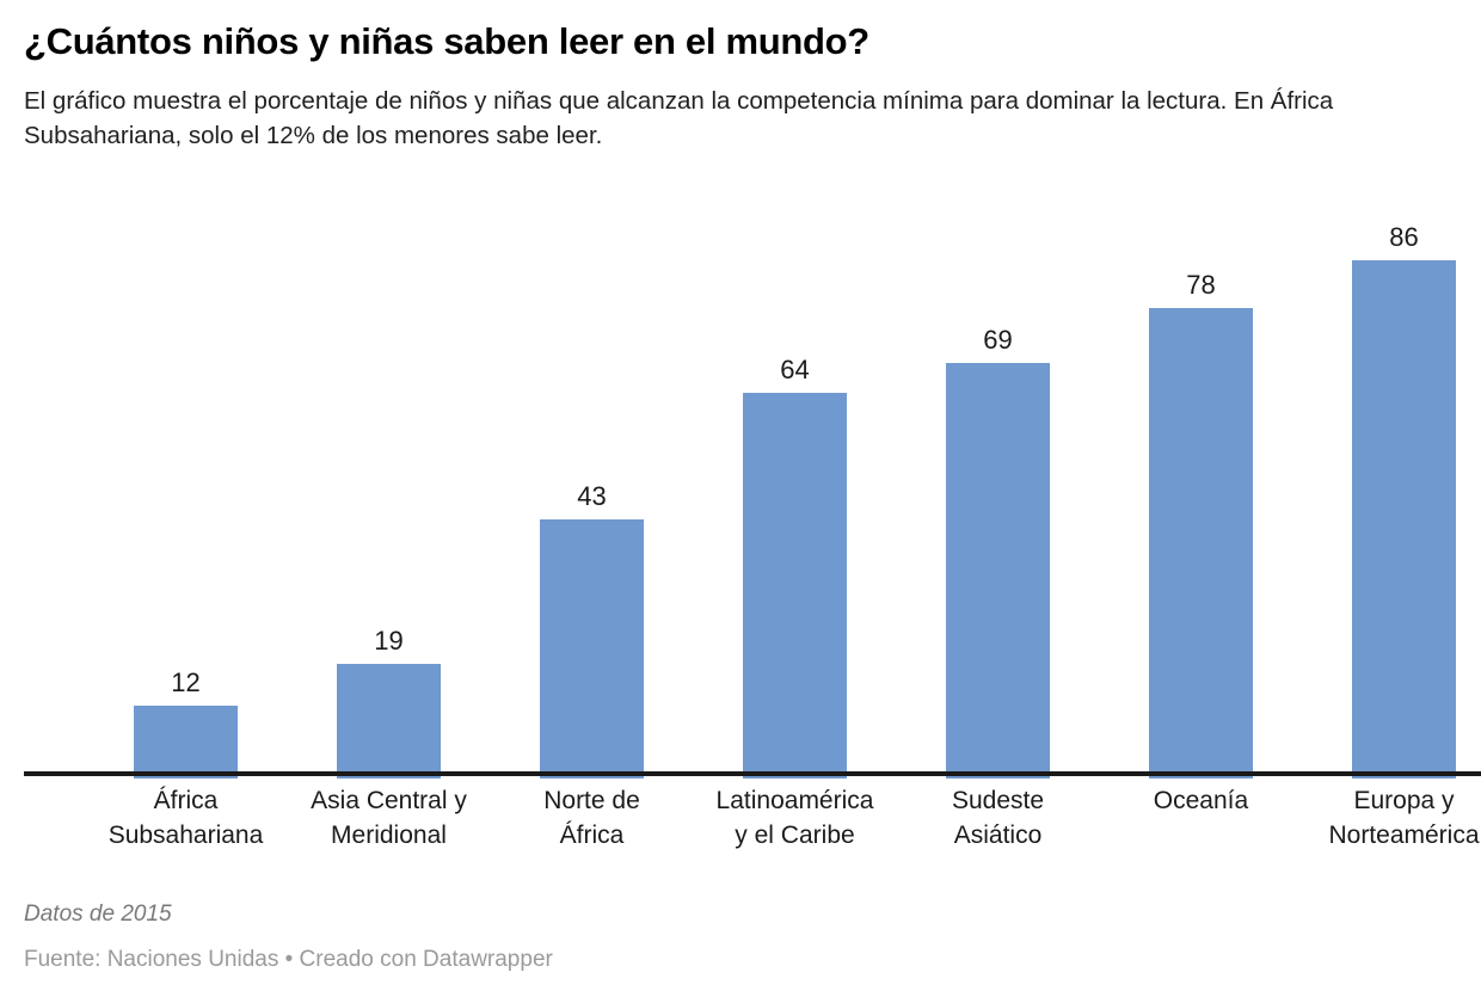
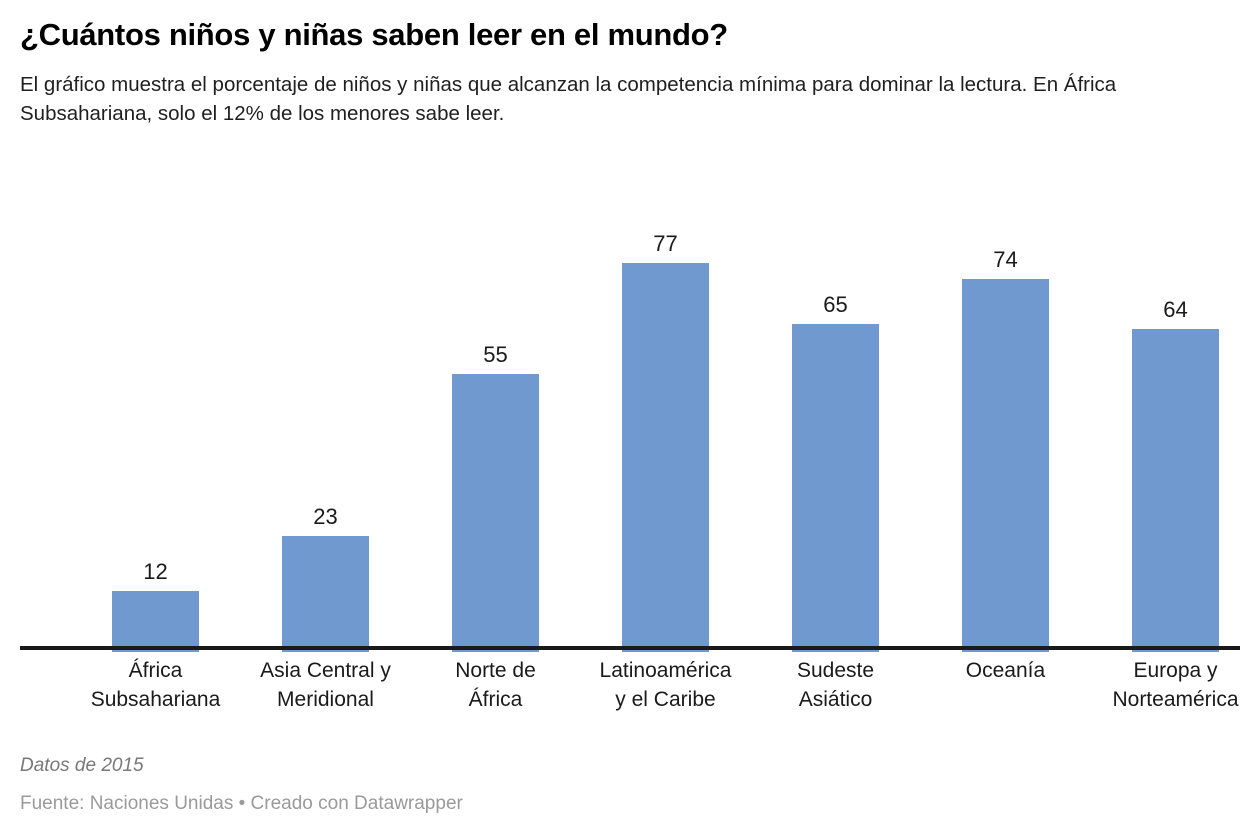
Asia Central y Meridional: 19 -> 23
Norte de África: 43 -> 55
Latinoamérica y el Caribe: 64 -> 77
Sudeste Asiático: 69 -> 65
Oceanía: 78 -> 74
Europa y Norteamérica: 86 -> 64
